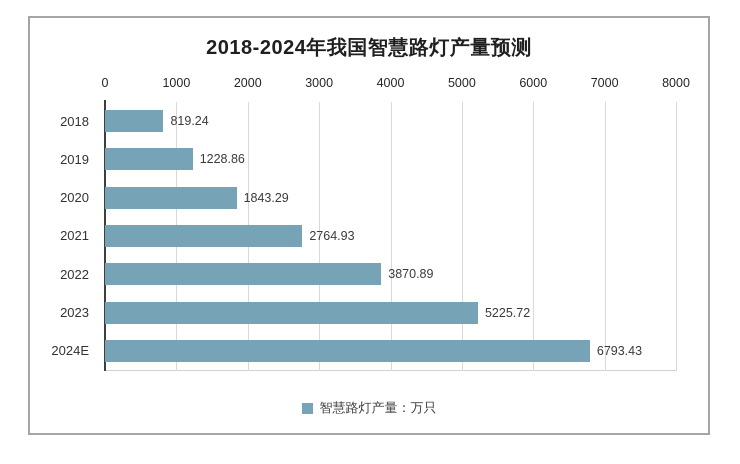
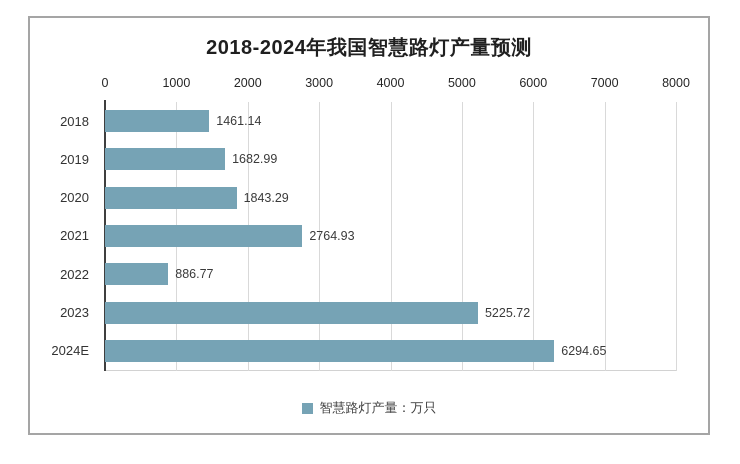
2018: 819.24 -> 1461.14
2019: 1228.86 -> 1682.99
2022: 3870.89 -> 886.77
2024E: 6793.43 -> 6294.65
